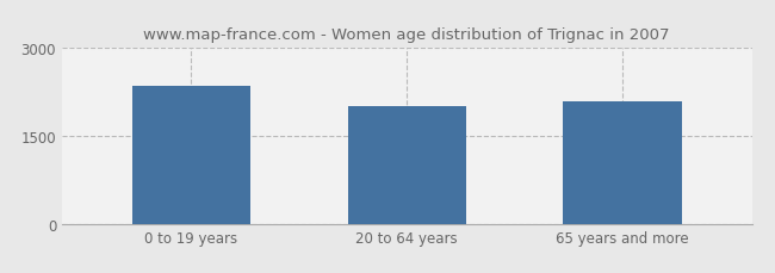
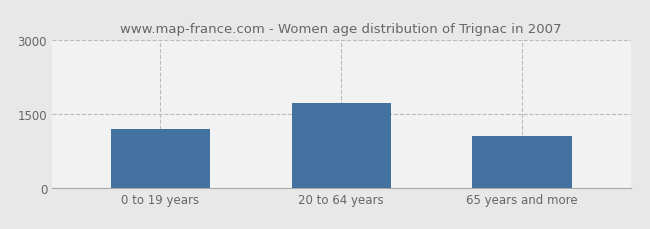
0 to 19 years: 2350 -> 1190
20 to 64 years: 2000 -> 1720
65 years and more: 2100 -> 1050
